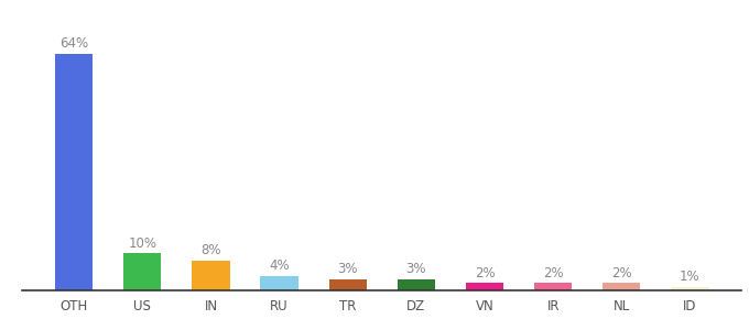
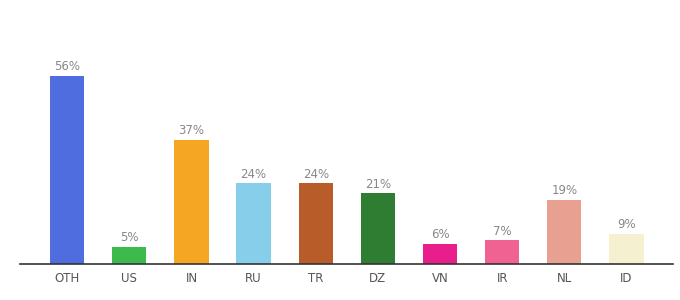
OTH: 64% -> 56%
US: 10% -> 5%
IN: 8% -> 37%
RU: 4% -> 24%
TR: 3% -> 24%
DZ: 3% -> 21%
VN: 2% -> 6%
IR: 2% -> 7%
NL: 2% -> 19%
ID: 1% -> 9%
